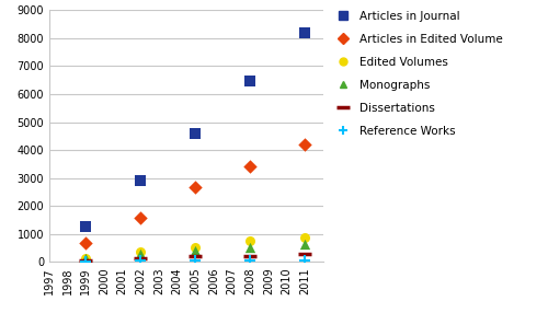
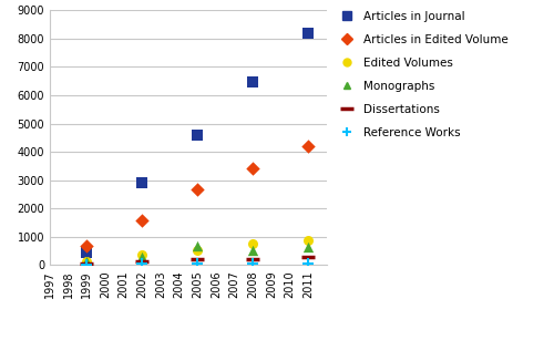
Articles in Journal/1999: 1280 -> 450
Monographs/2005: 400 -> 700
